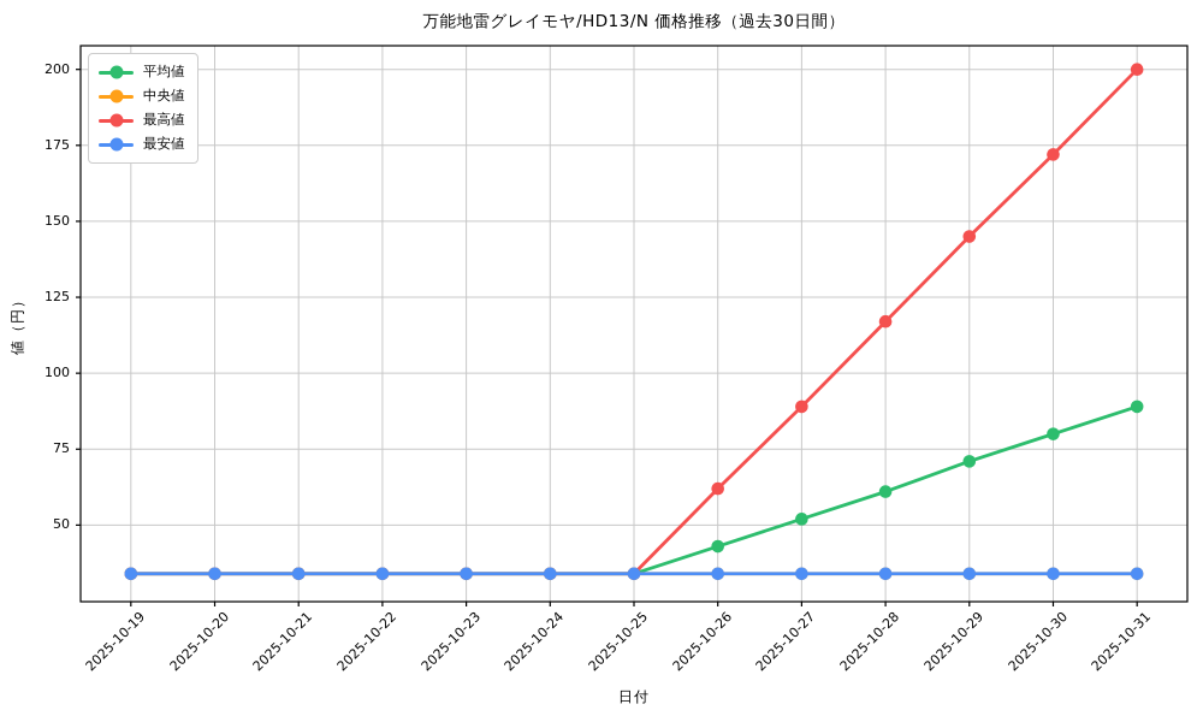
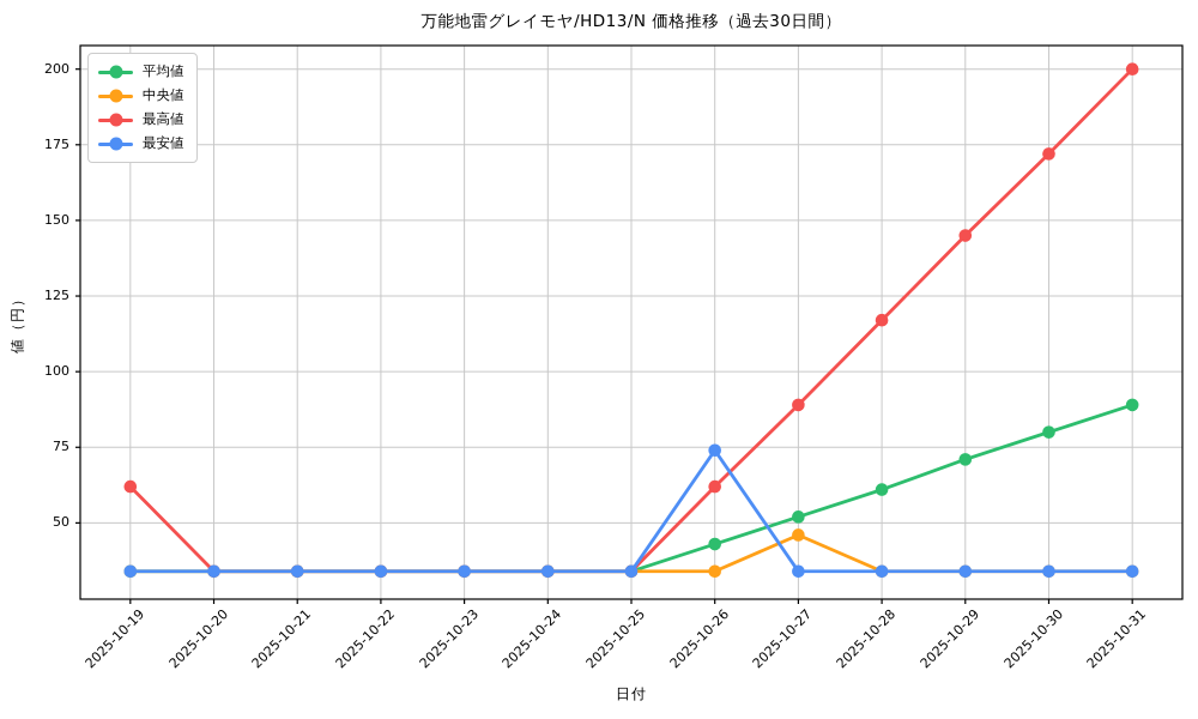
最高値/2025-10-19: 34 -> 62
最安値/2025-10-26: 34 -> 74
中央値/2025-10-27: 34 -> 46
